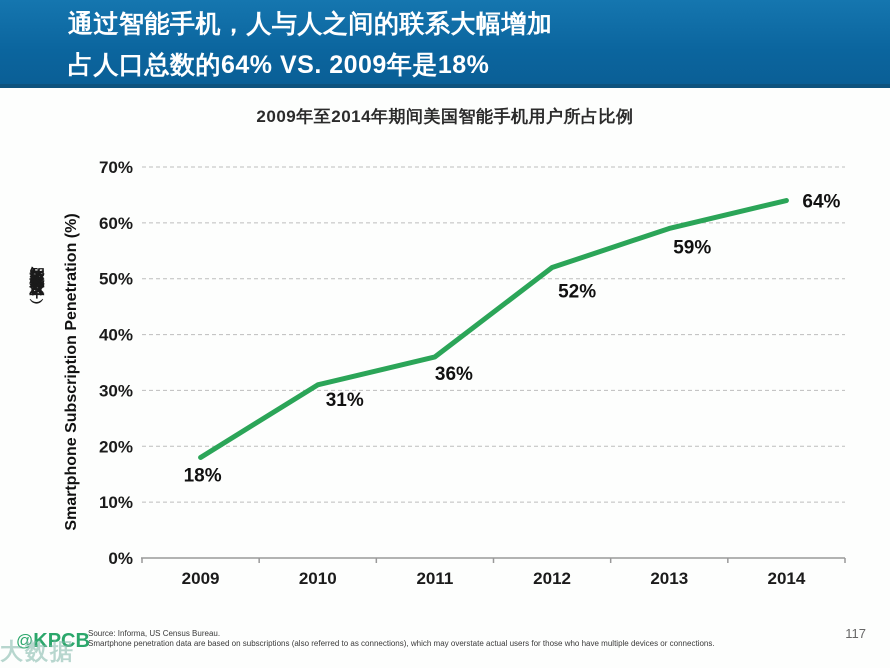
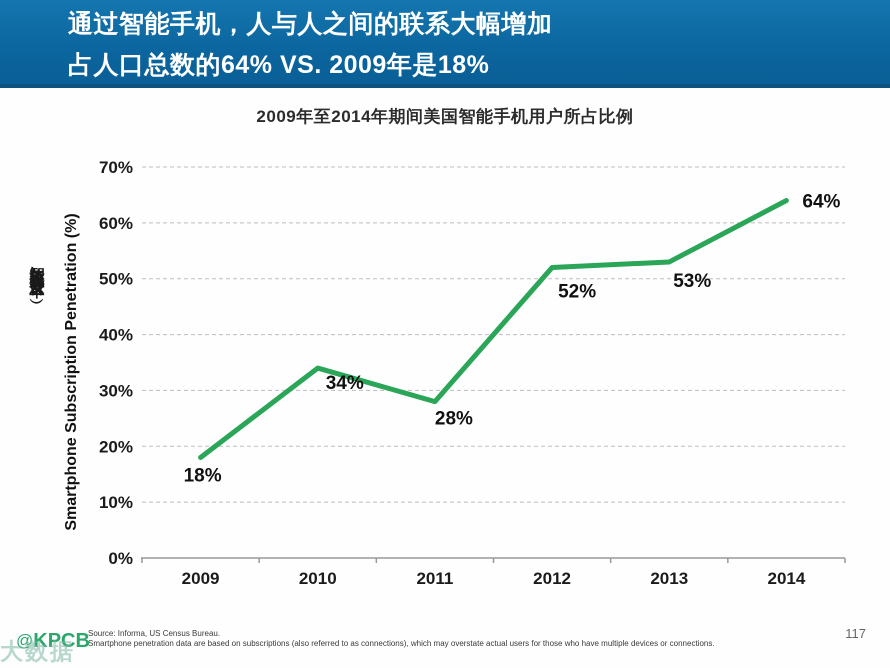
2010: 31% -> 34%
2011: 36% -> 28%
2013: 59% -> 53%
